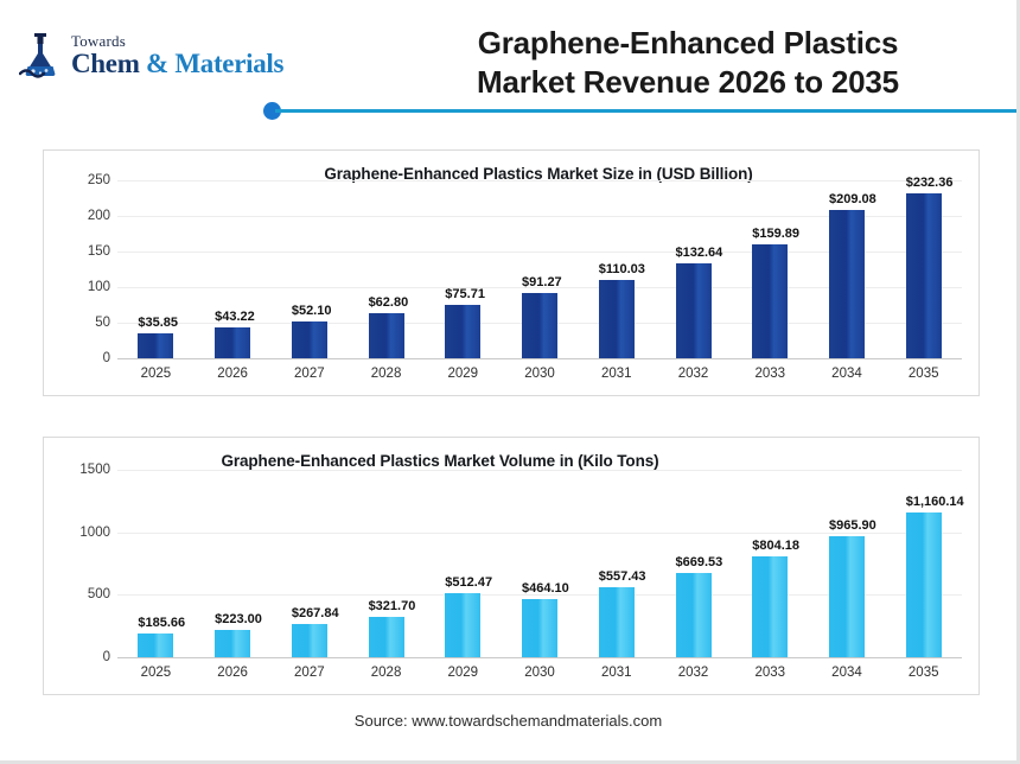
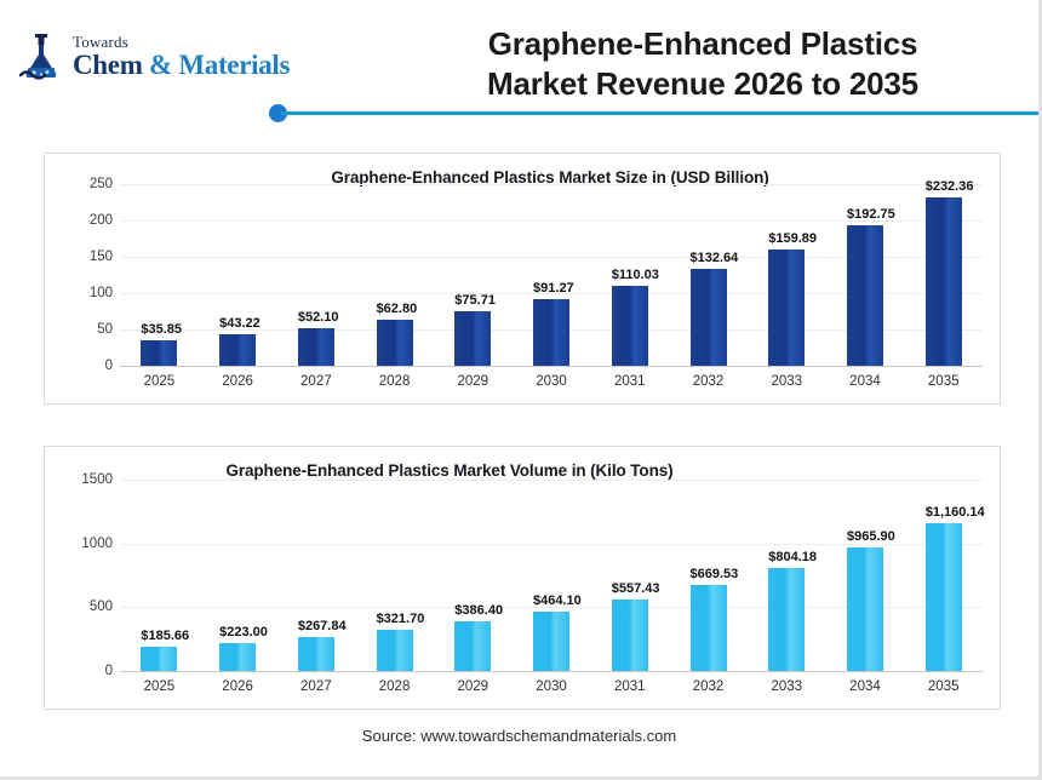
Graphene-Enhanced Plastics Market Size in (USD Billion)/2034: $209.08 -> $192.75
Graphene-Enhanced Plastics Market Volume in (Kilo Tons)/2029: $512.47 -> $386.40
